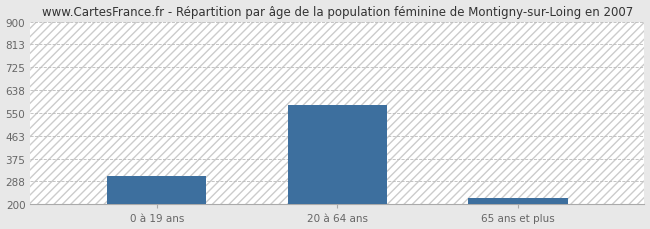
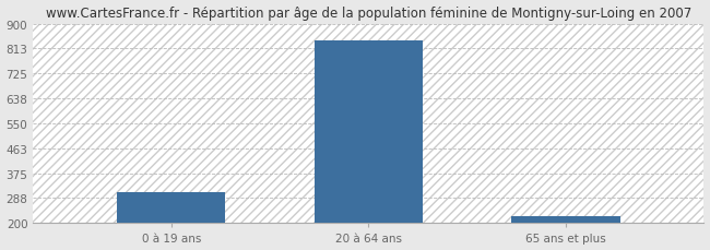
20 à 64 ans: 580 -> 840
